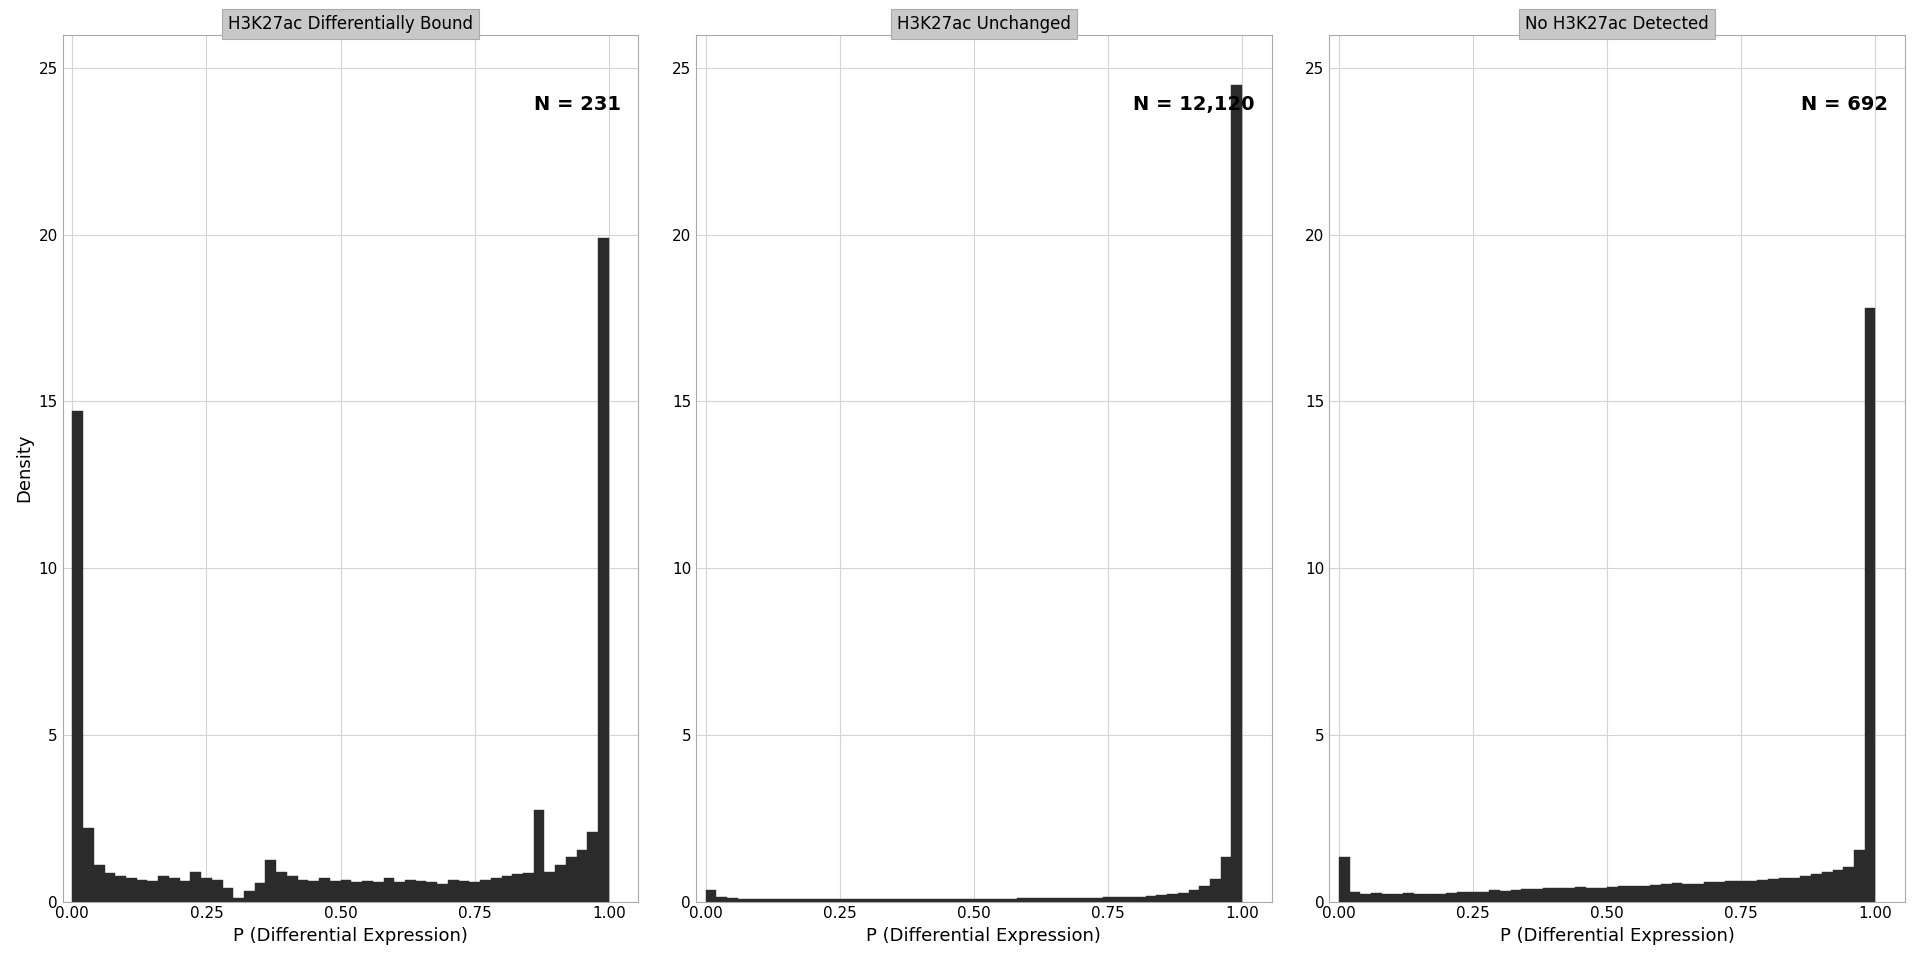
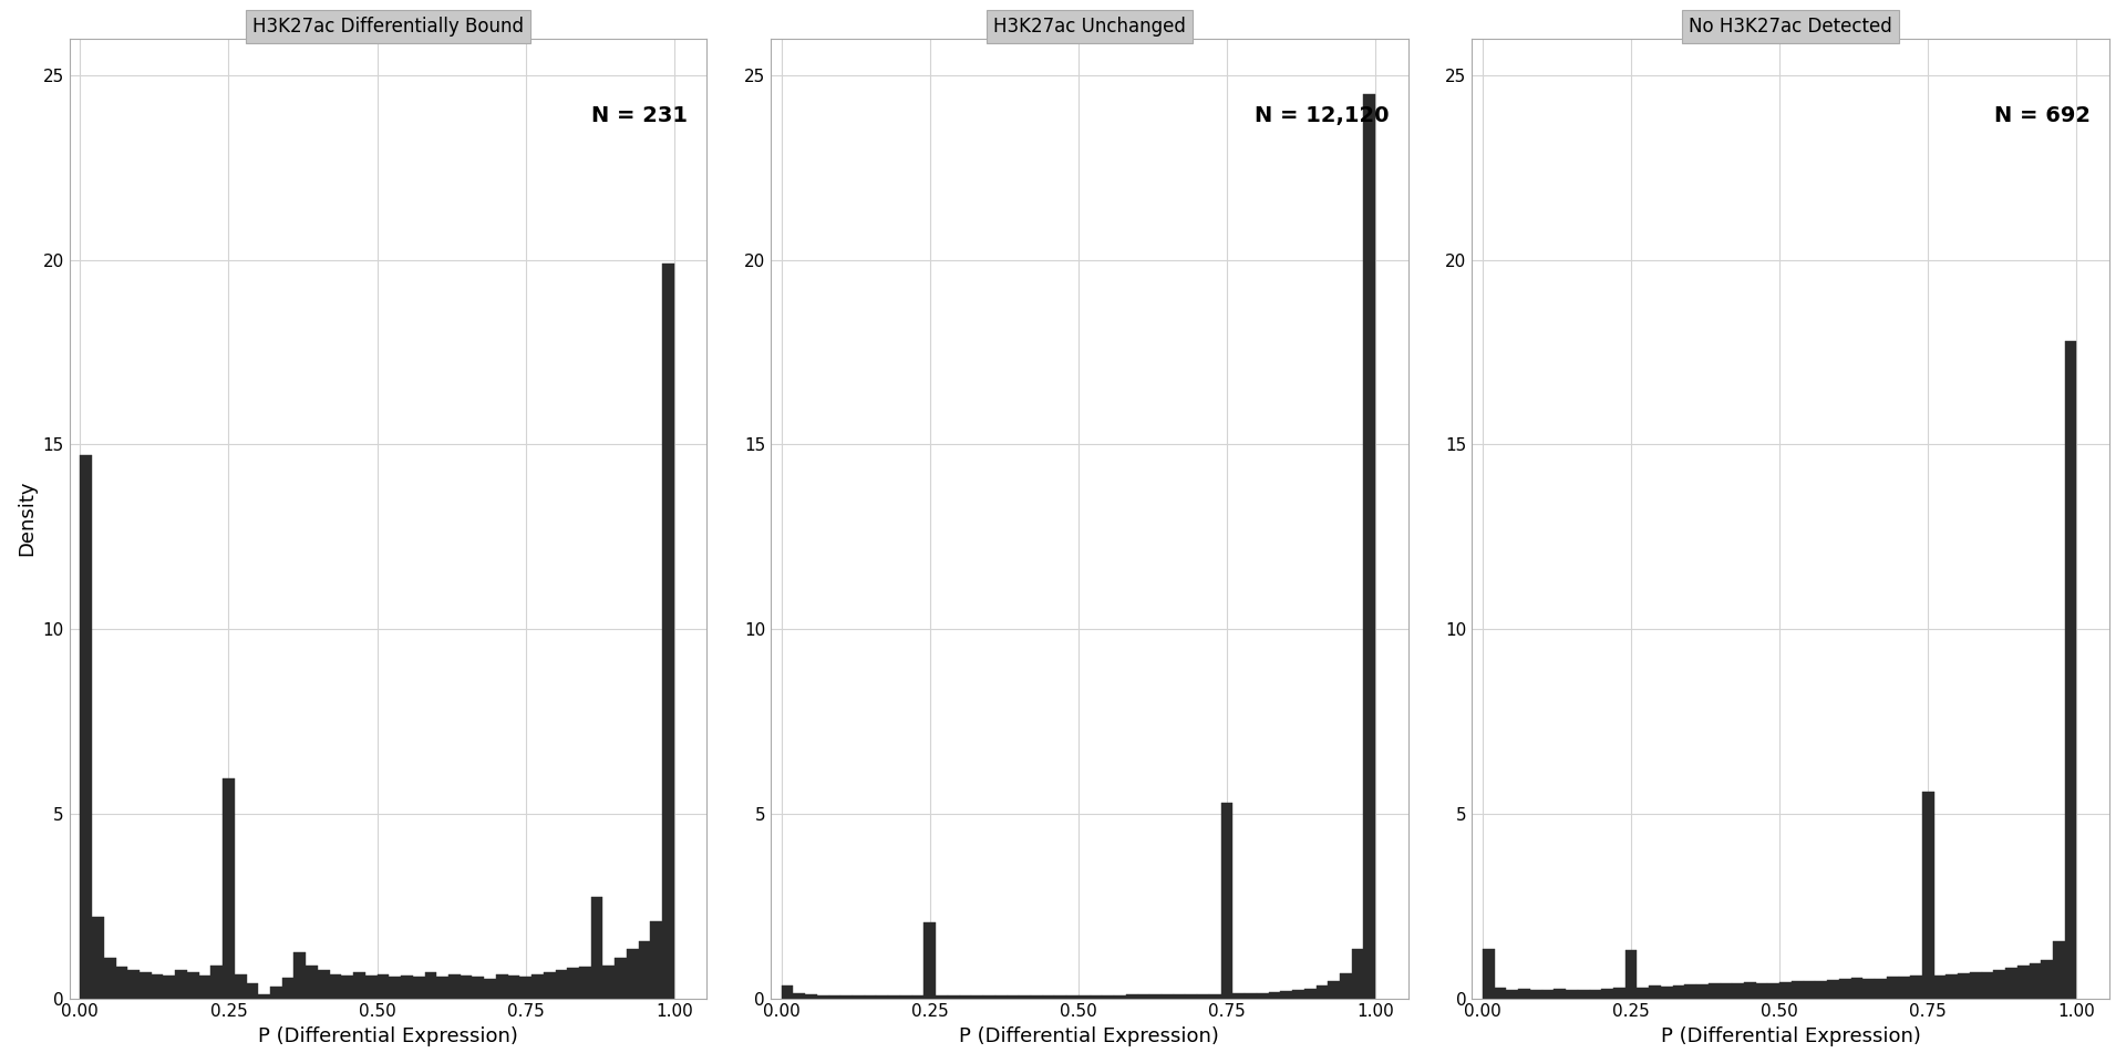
H3K27ac Differentially Bound/0.25: 0.70 -> 5.95
H3K27ac Unchanged/0.25: 0.07 -> 2.05
H3K27ac Unchanged/0.75: 0.13 -> 5.30
No H3K27ac Detected/0.25: 0.28 -> 1.30
No H3K27ac Detected/0.75: 0.62 -> 5.60
